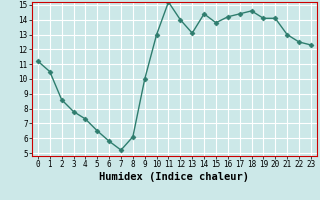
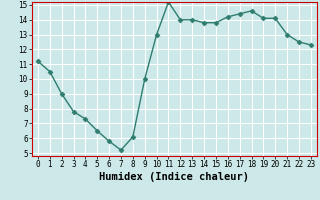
2: 8.6 -> 9.0
13: 13.1 -> 14.0
14: 14.4 -> 13.8
